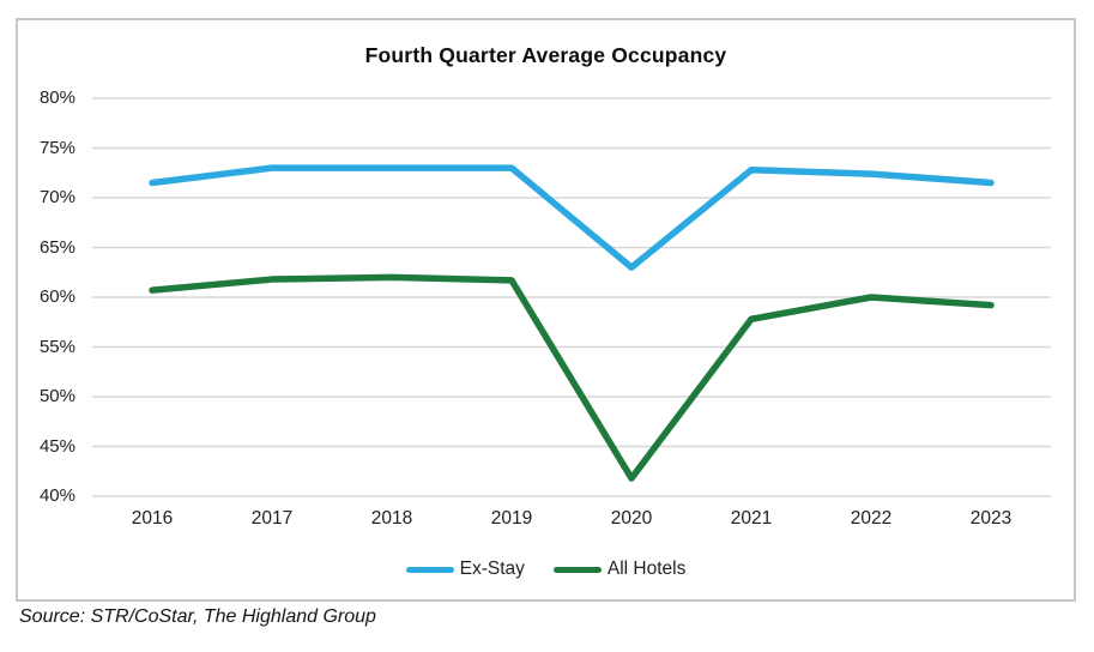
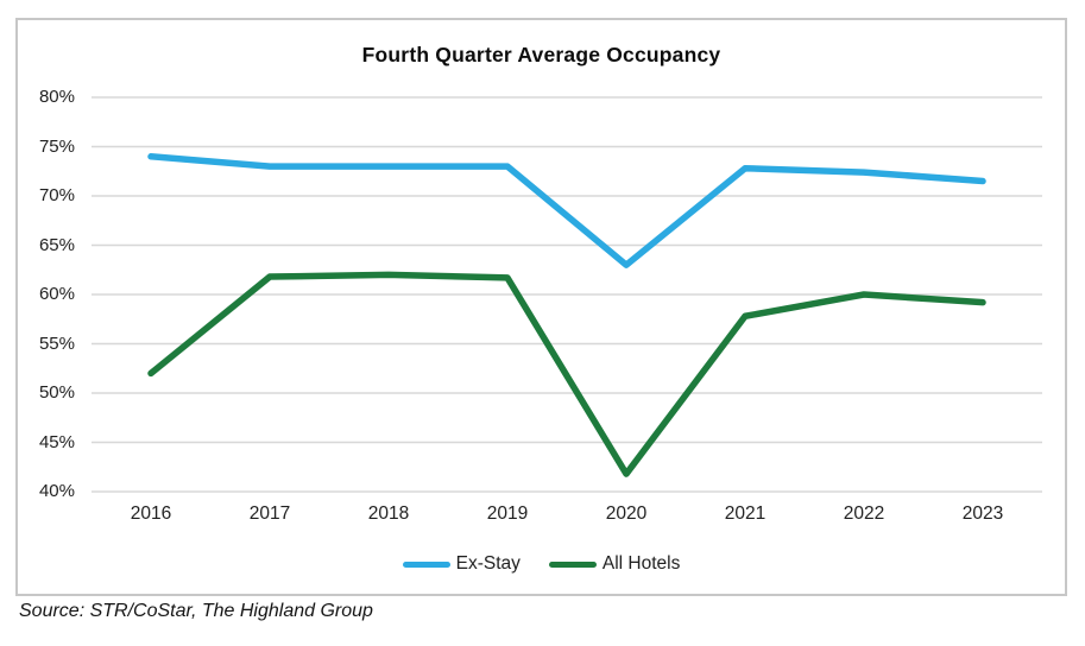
Ex-Stay/2016: 72% -> 74%
All Hotels/2016: 61% -> 52%
